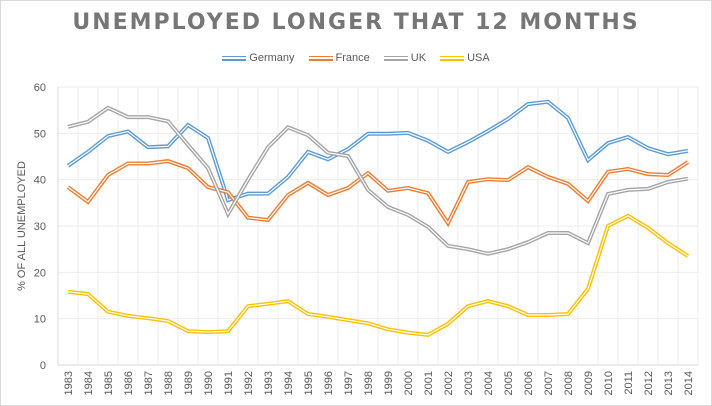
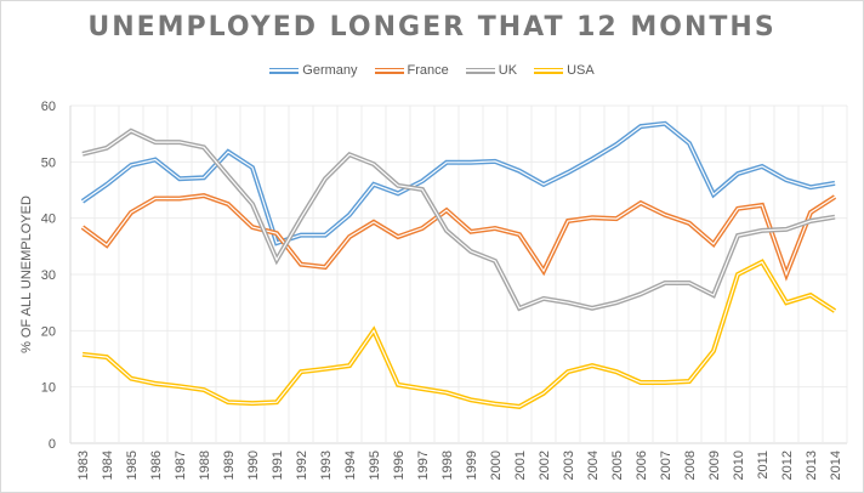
USA/1995: 11 -> 20
UK/2001: 30 -> 24
France/2012: 41 -> 30
USA/2012: 30 -> 25
